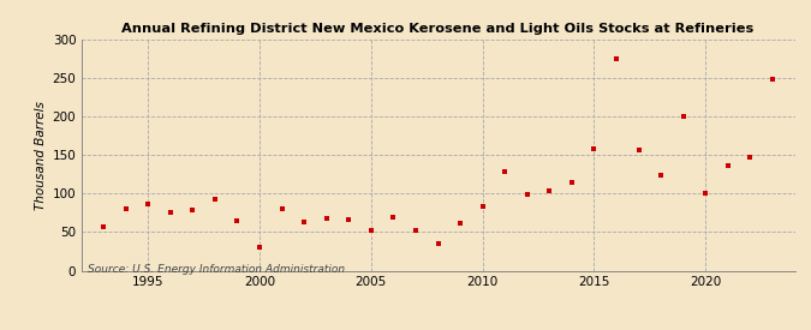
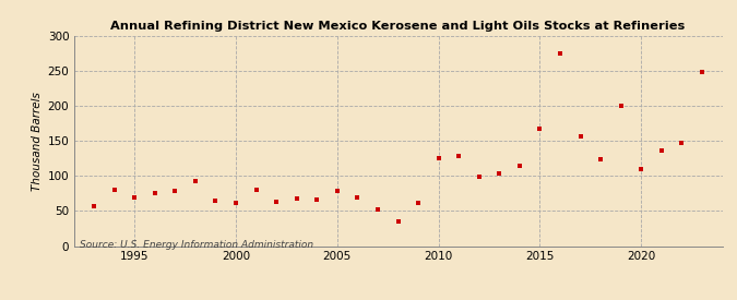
1995: 86 -> 70
2000: 30 -> 62
2005: 52 -> 79
2010: 84 -> 125
2015: 158 -> 167
2020: 100 -> 110
